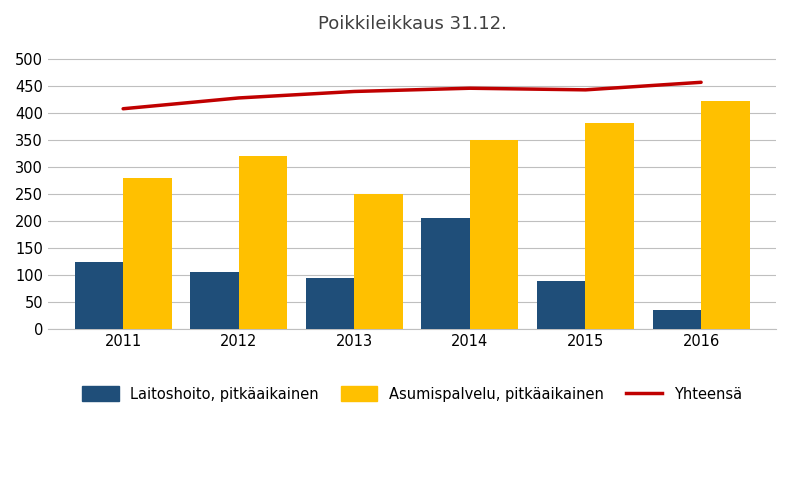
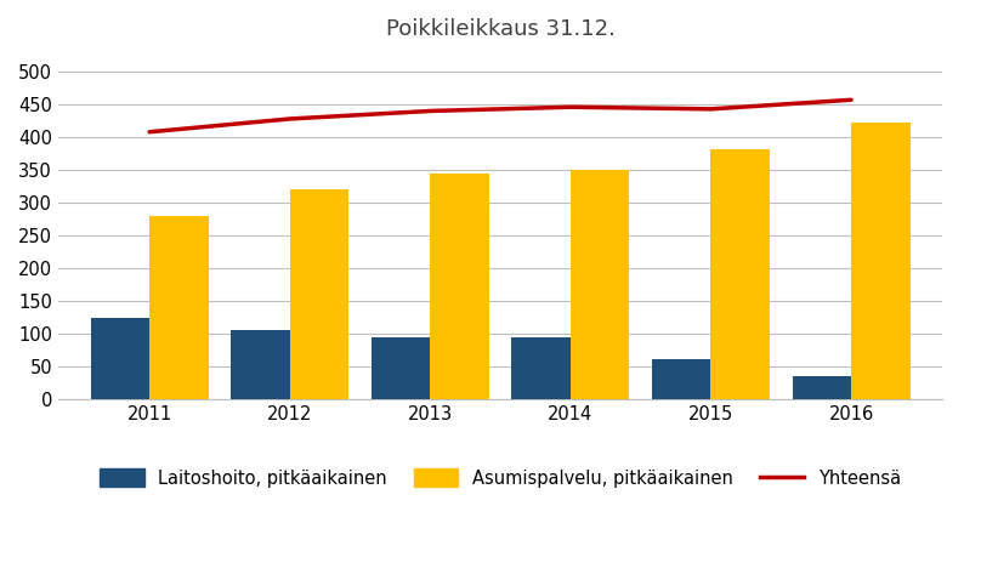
Asumispalvelu, pitkäaikainen/2013: 250 -> 345
Laitoshoito, pitkäaikainen/2014: 206 -> 95
Laitoshoito, pitkäaikainen/2015: 88 -> 61
